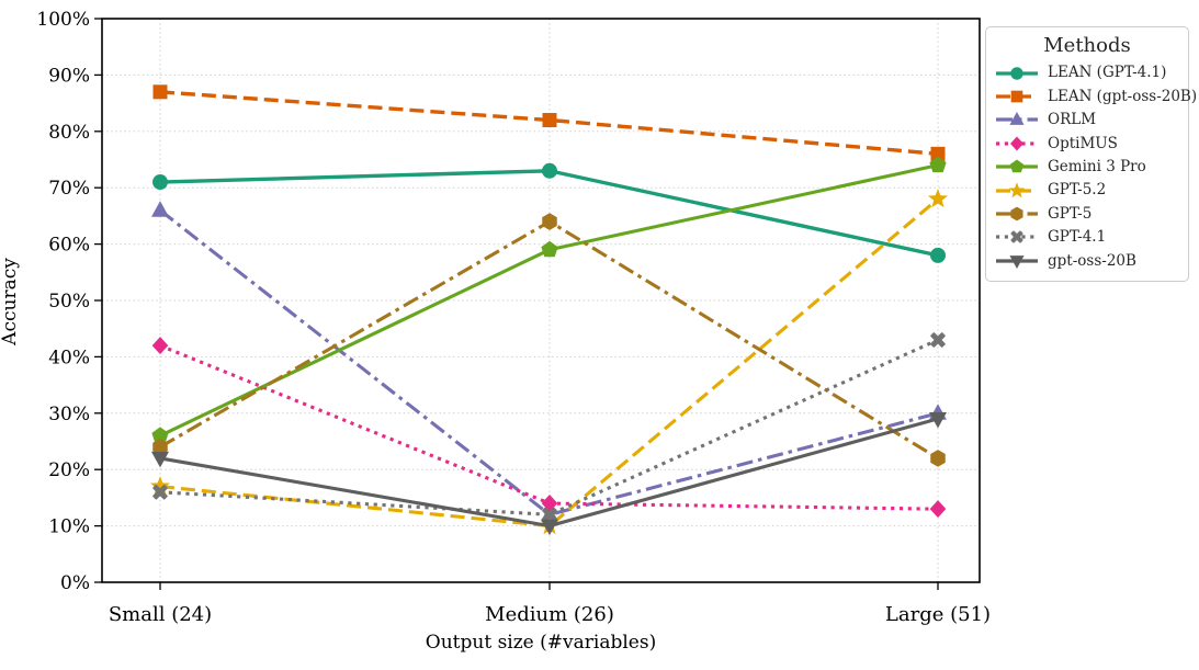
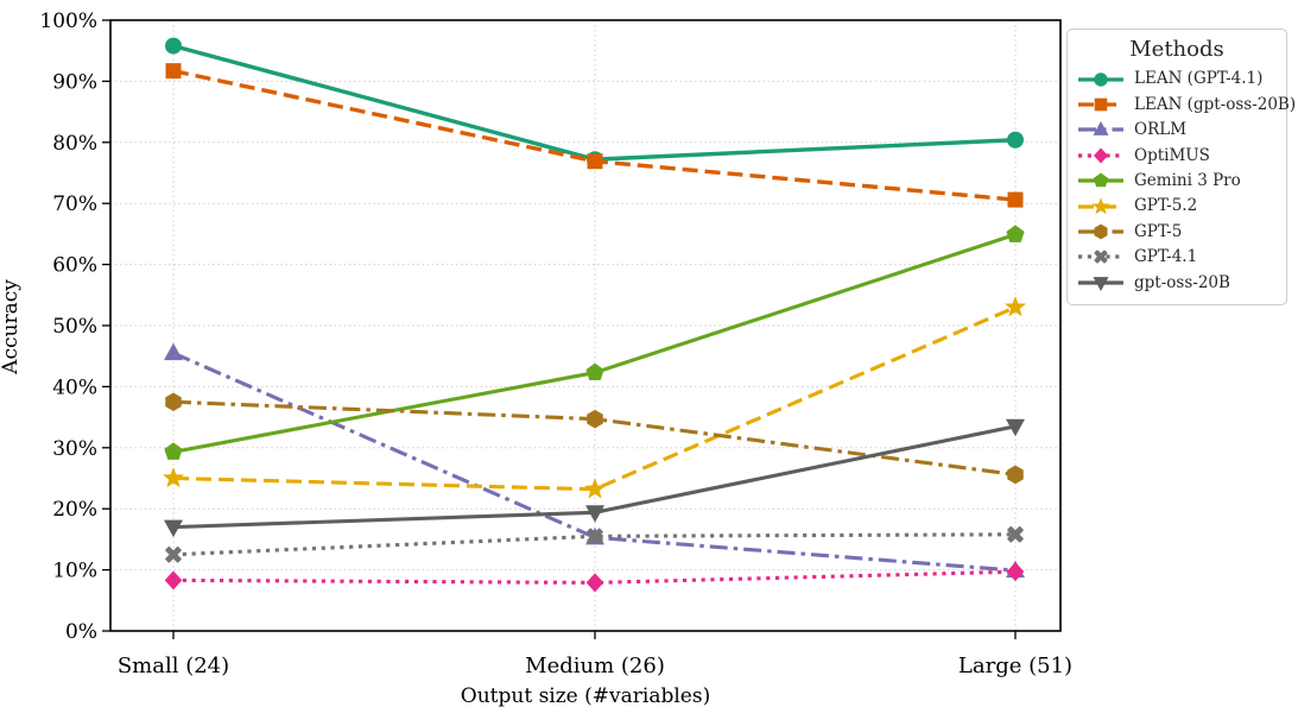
LEAN (GPT-4.1)/Small (24): 71% -> 96%
LEAN (gpt-oss-20B)/Small (24): 87% -> 92%
ORLM/Small (24): 66% -> 46%
OptiMUS/Small (24): 42% -> 8%
Gemini 3 Pro/Small (24): 26% -> 29%
GPT-5.2/Small (24): 17% -> 25%
GPT-5/Small (24): 24% -> 38%
GPT-4.1/Small (24): 16% -> 12%
gpt-oss-20B/Small (24): 22% -> 17%
LEAN (GPT-4.1)/Medium (26): 73% -> 77%
LEAN (gpt-oss-20B)/Medium (26): 82% -> 77%
ORLM/Medium (26): 12% -> 15%
OptiMUS/Medium (26): 14% -> 8%
Gemini 3 Pro/Medium (26): 59% -> 42%
GPT-5.2/Medium (26): 10% -> 23%
GPT-5/Medium (26): 64% -> 35%
GPT-4.1/Medium (26): 12% -> 16%
gpt-oss-20B/Medium (26): 10% -> 19%
LEAN (GPT-4.1)/Large (51): 58% -> 80%
LEAN (gpt-oss-20B)/Large (51): 76% -> 71%
ORLM/Large (51): 30% -> 10%
OptiMUS/Large (51): 13% -> 10%
Gemini 3 Pro/Large (51): 74% -> 65%
GPT-5.2/Large (51): 68% -> 53%
GPT-5/Large (51): 22% -> 26%
GPT-4.1/Large (51): 43% -> 16%
gpt-oss-20B/Large (51): 29% -> 34%
